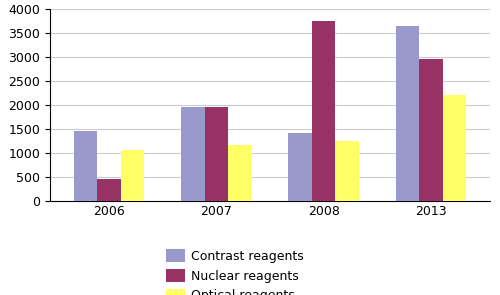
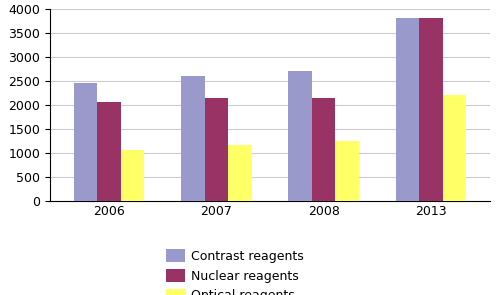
Contrast reagents/2006: 1450 -> 2450
Nuclear reagents/2006: 450 -> 2050
Contrast reagents/2007: 1950 -> 2600
Nuclear reagents/2007: 1950 -> 2150
Contrast reagents/2008: 1400 -> 2700
Nuclear reagents/2008: 3750 -> 2150
Contrast reagents/2013: 3650 -> 3800
Nuclear reagents/2013: 2950 -> 3800
